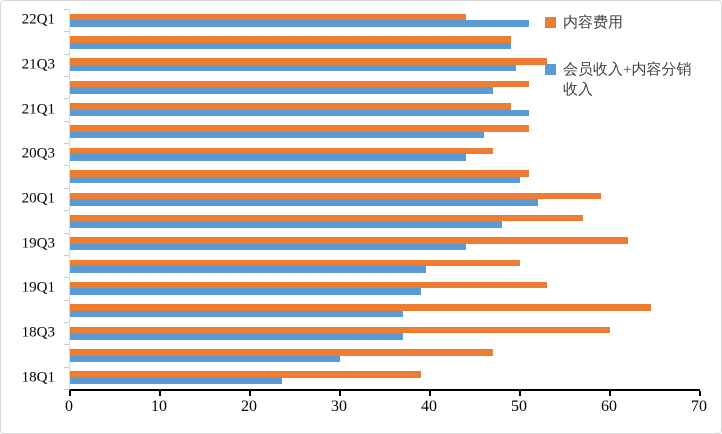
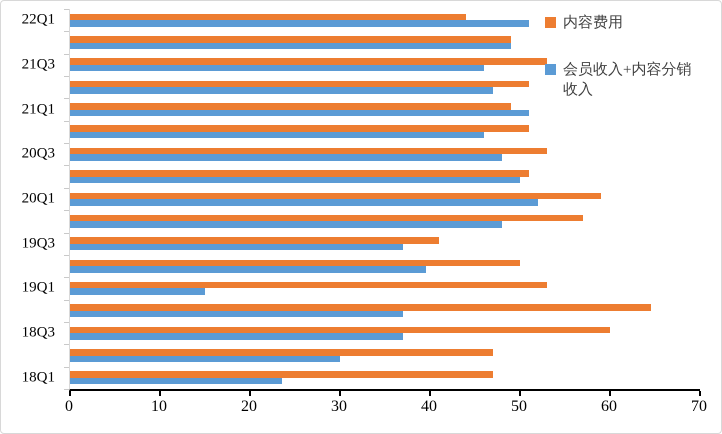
内容费用/18Q1: 39 -> 47
会员收入+内容分销收入/19Q1: 39 -> 15
内容费用/19Q3: 62 -> 41
会员收入+内容分销收入/19Q3: 44 -> 37
内容费用/20Q3: 47 -> 53
会员收入+内容分销收入/20Q3: 44 -> 48
会员收入+内容分销收入/21Q3: 50 -> 46
